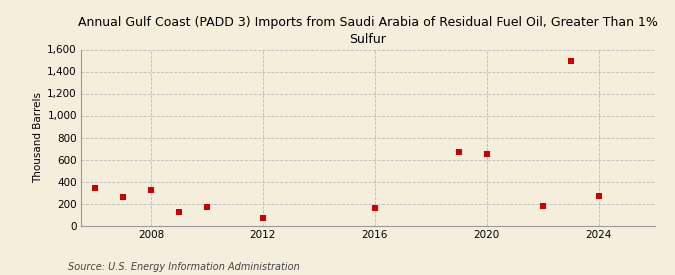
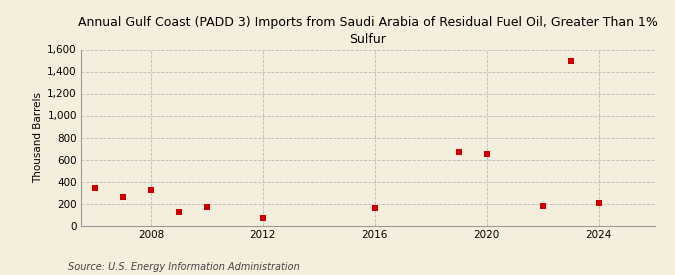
2024: 270 -> 200
